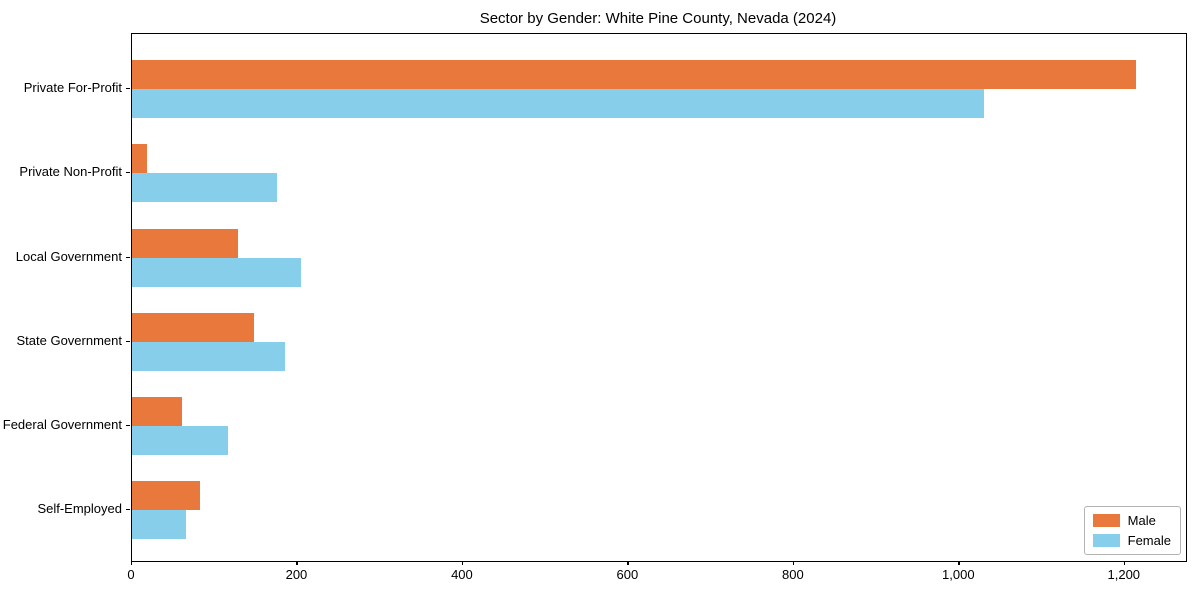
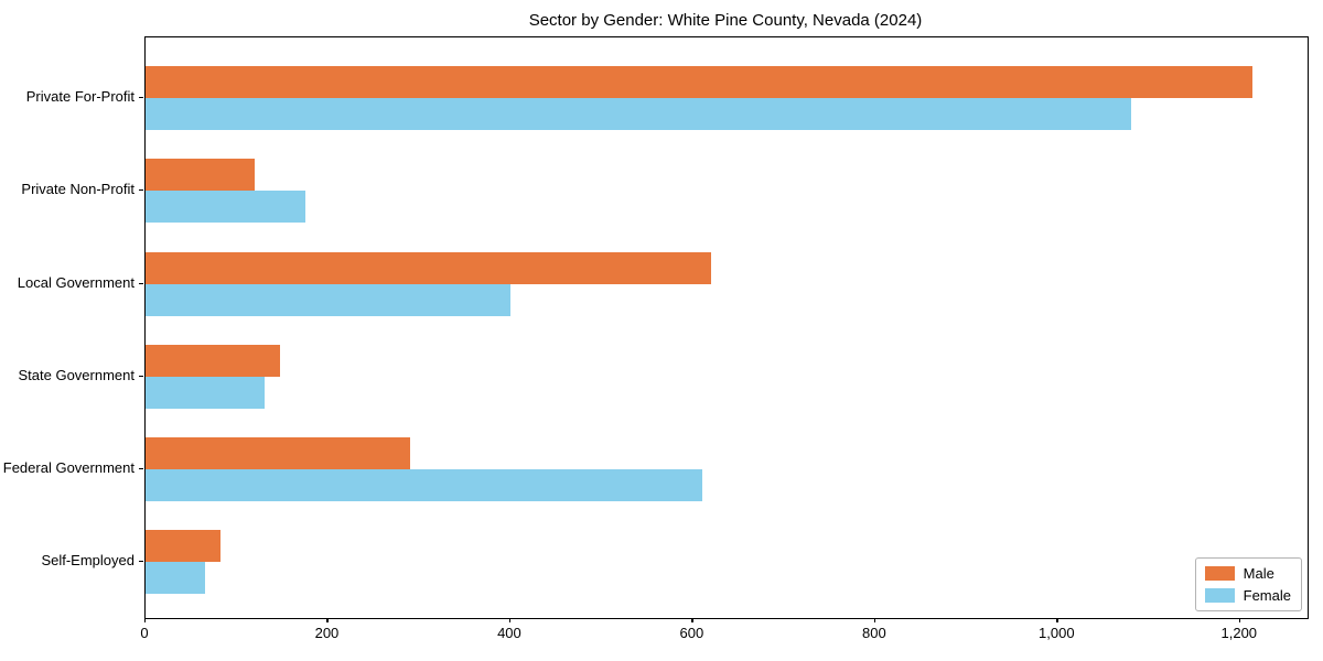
Female/Private For-Profit: 1030 -> 1080
Male/Private Non-Profit: 20 -> 120
Male/Local Government: 130 -> 620
Female/Local Government: 200 -> 400
Female/State Government: 180 -> 130
Male/Federal Government: 60 -> 290
Female/Federal Government: 120 -> 610
